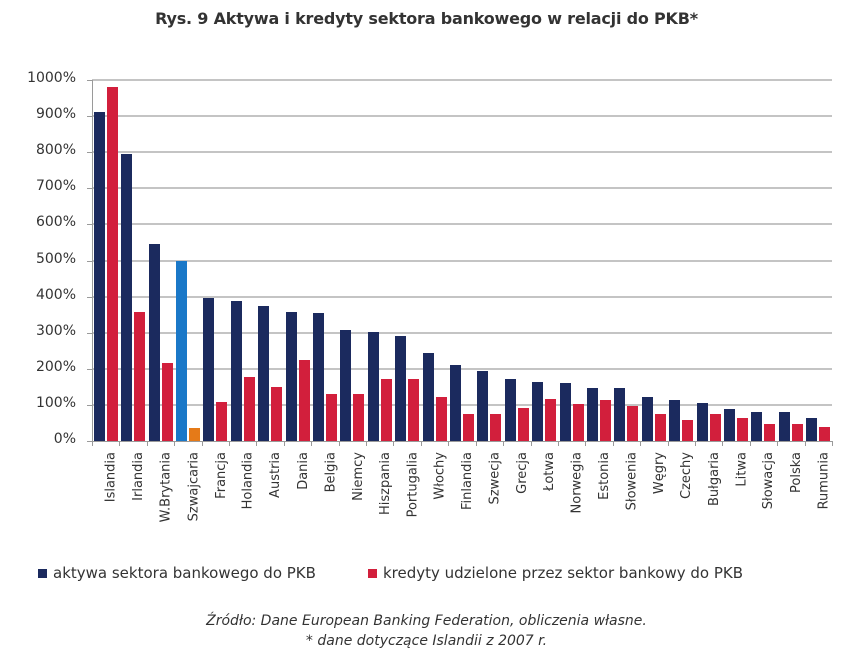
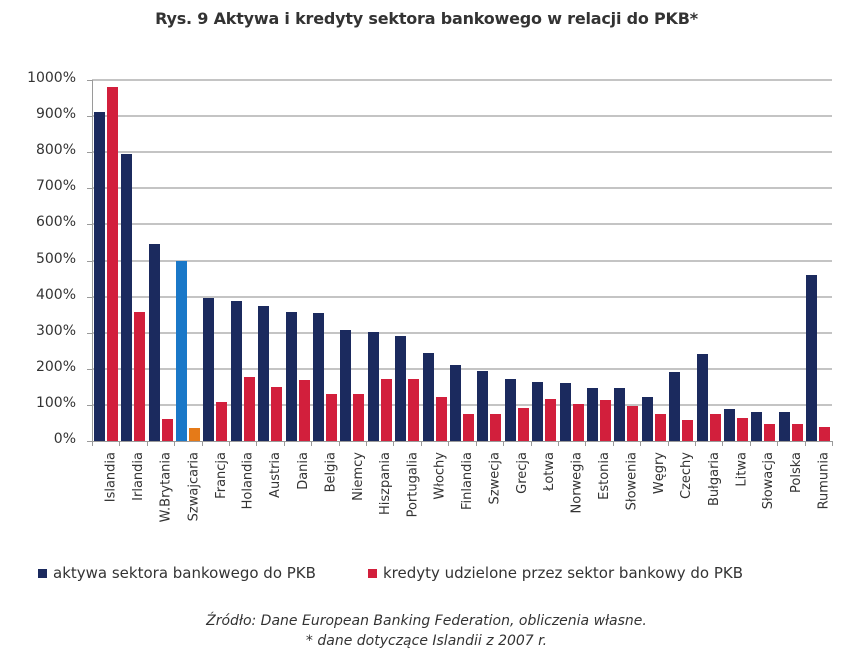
kredyty udzielone przez sektor bankowy do PKB/W.Brytania: 220% -> 60%
kredyty udzielone przez sektor bankowy do PKB/Dania: 220% -> 170%
aktywa sektora bankowego do PKB/Czechy: 110% -> 190%
aktywa sektora bankowego do PKB/Bułgaria: 100% -> 240%
aktywa sektora bankowego do PKB/Rumunia: 60% -> 460%
